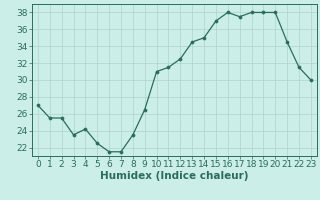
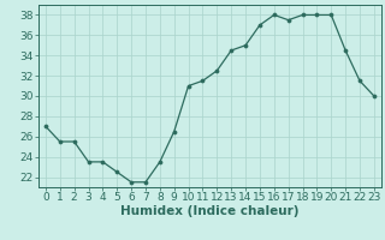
4: 24.2 -> 23.5
